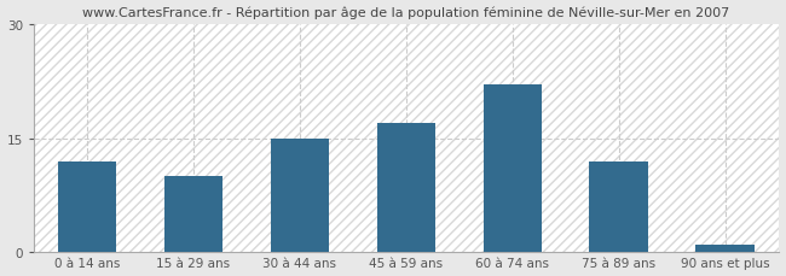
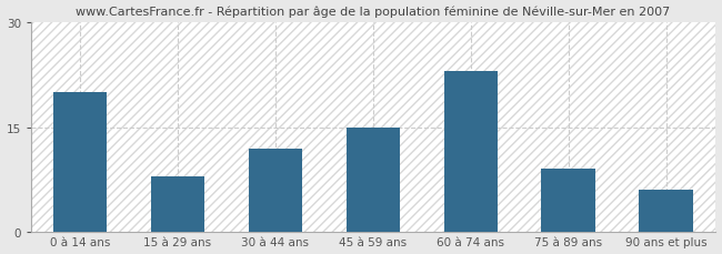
0 à 14 ans: 12 -> 20
15 à 29 ans: 10 -> 8
30 à 44 ans: 15 -> 12
45 à 59 ans: 17 -> 15
60 à 74 ans: 22 -> 23
75 à 89 ans: 12 -> 9
90 ans et plus: 1 -> 6
